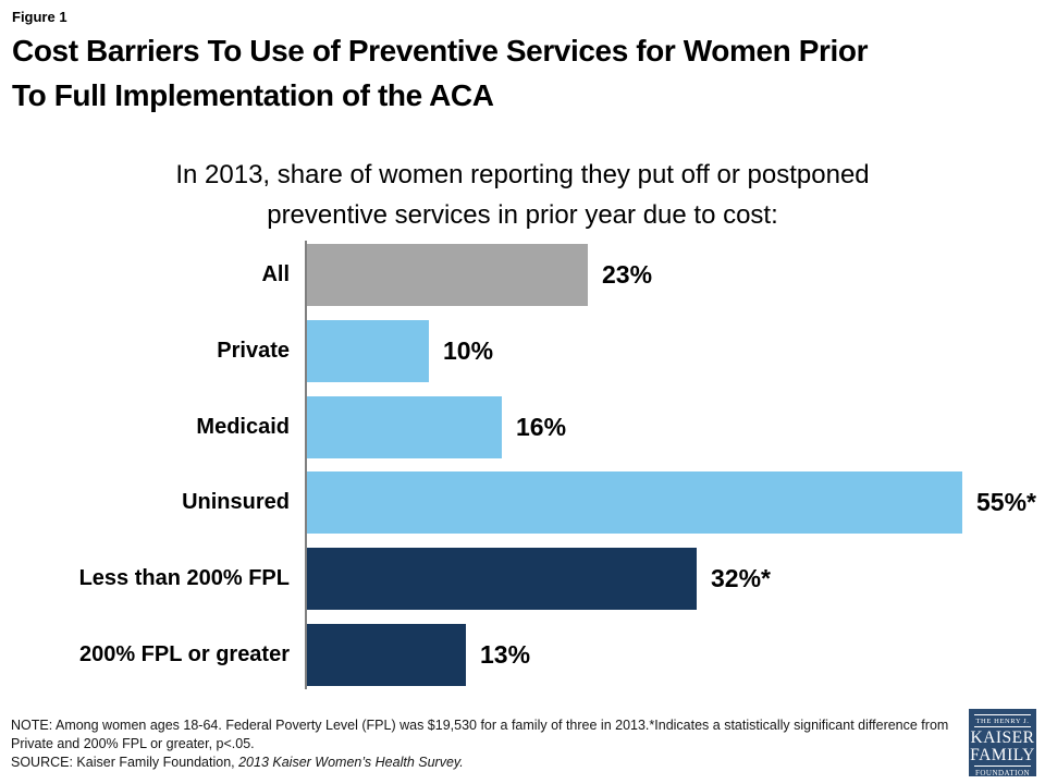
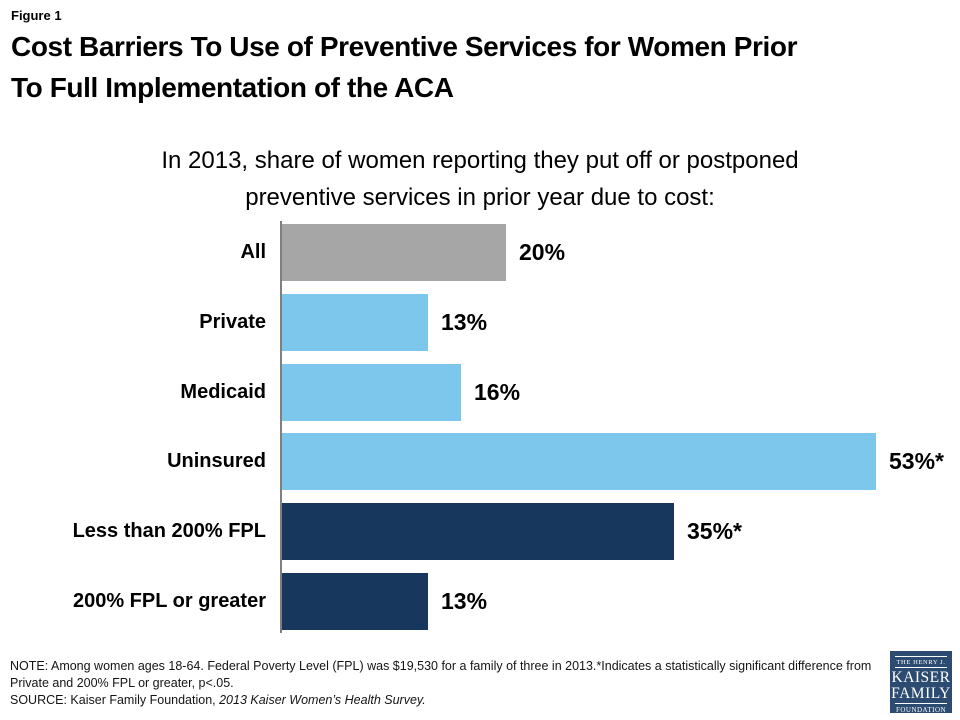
All: 23% -> 20%
Private: 10% -> 13%
Uninsured: 55 -> 53
Less than 200% FPL: 32 -> 35
